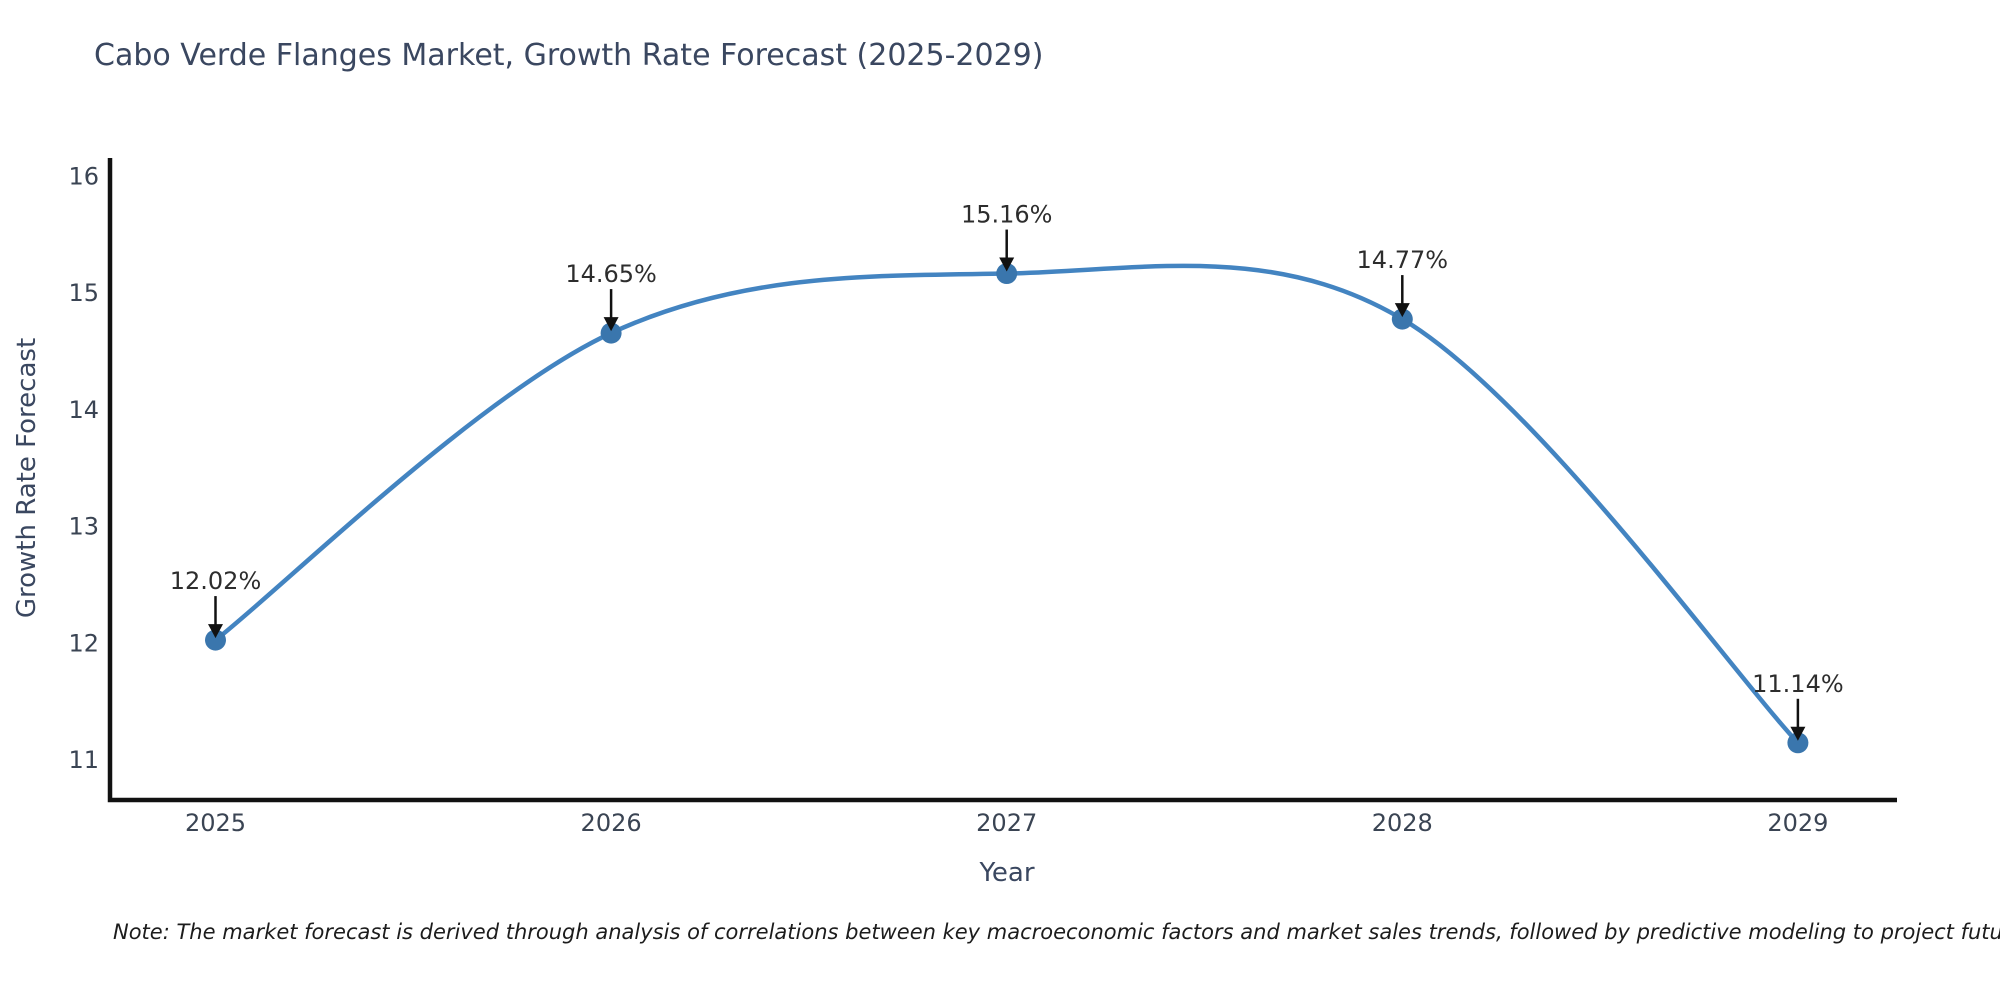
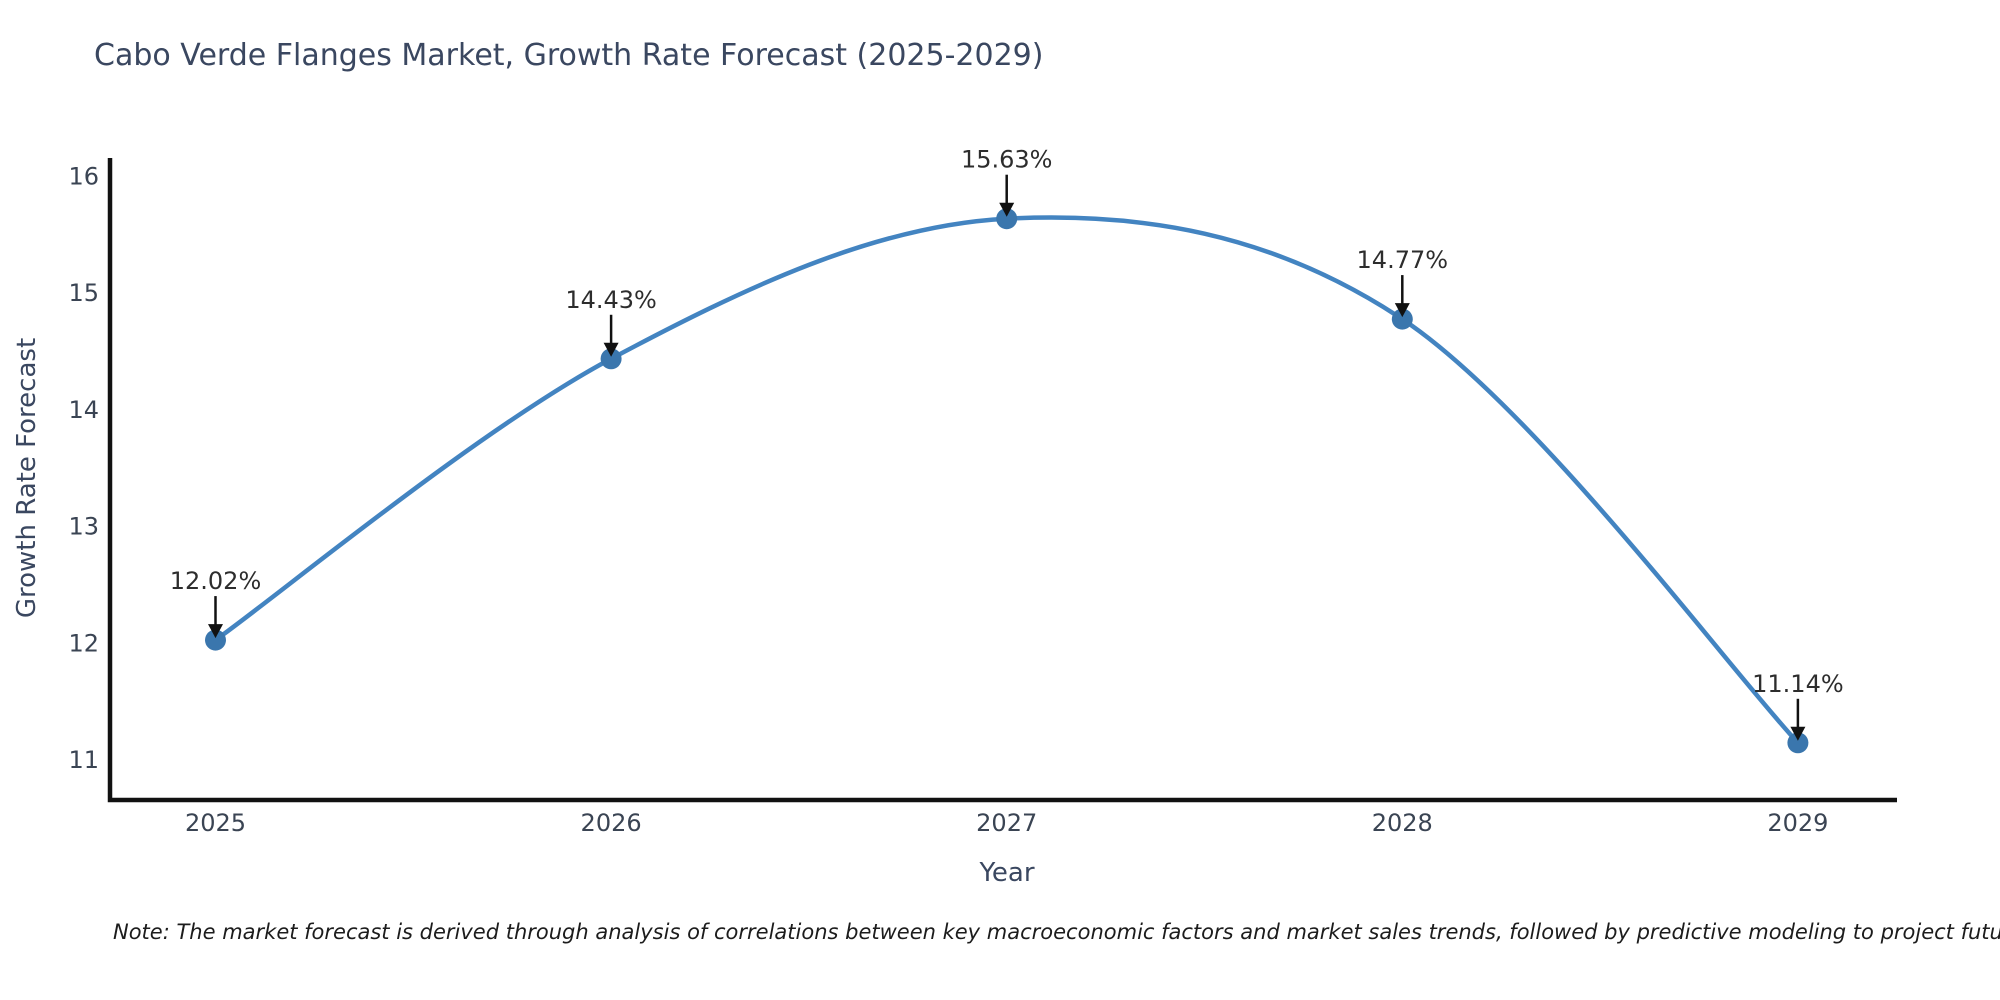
2026: 14.65% -> 14.43%
2027: 15.16% -> 15.63%
